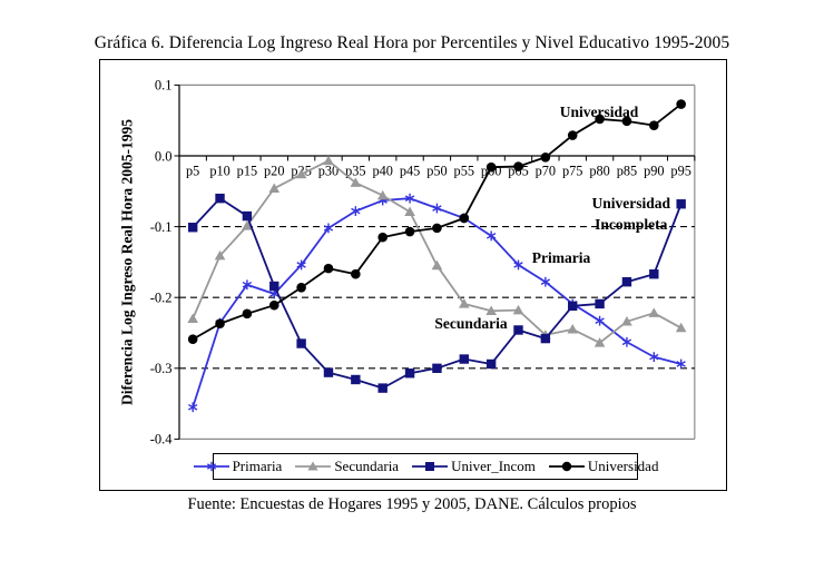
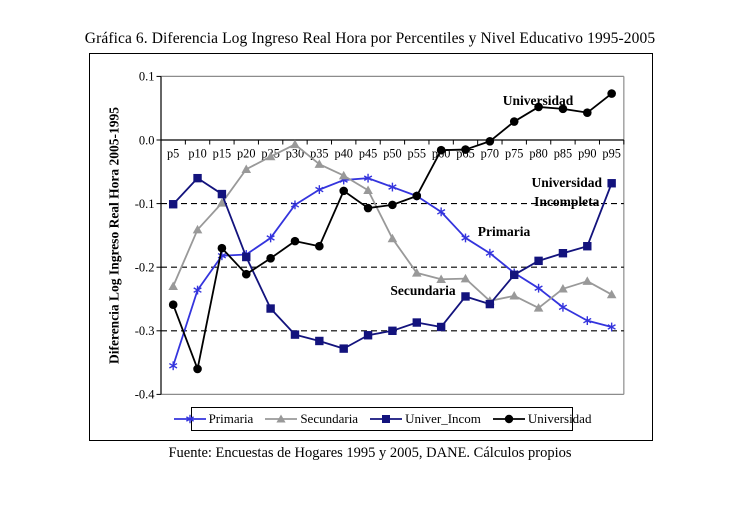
Universidad/p10: -0.24 -> -0.36
Universidad/p15: -0.22 -> -0.17
Primaria/p20: -0.20 -> -0.18
Universidad/p40: -0.12 -> -0.08
Univer_Incom/p80: -0.21 -> -0.19
